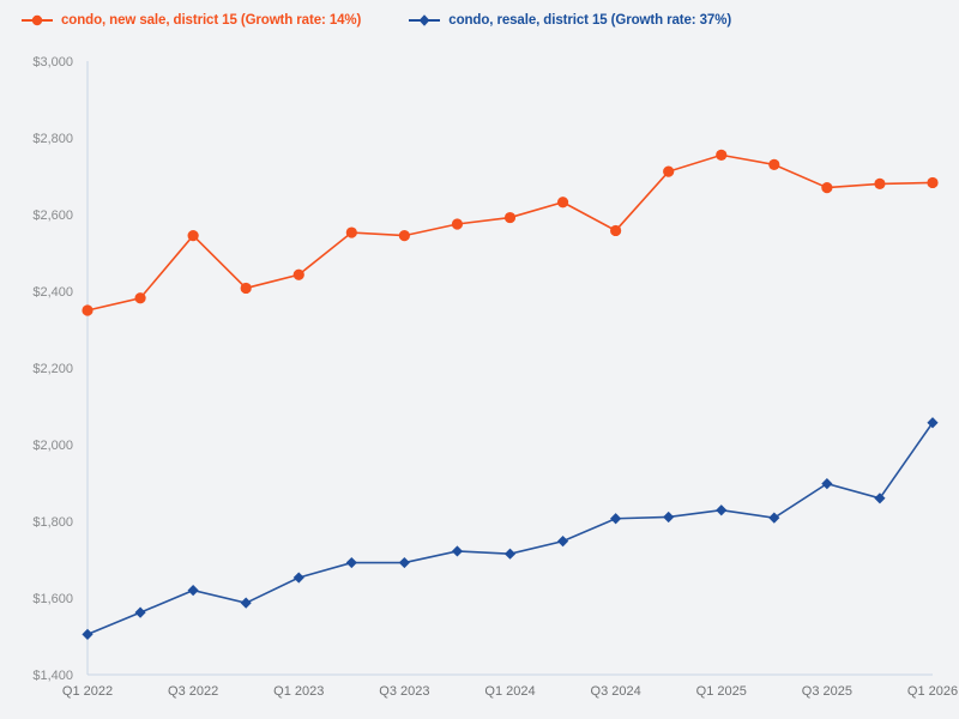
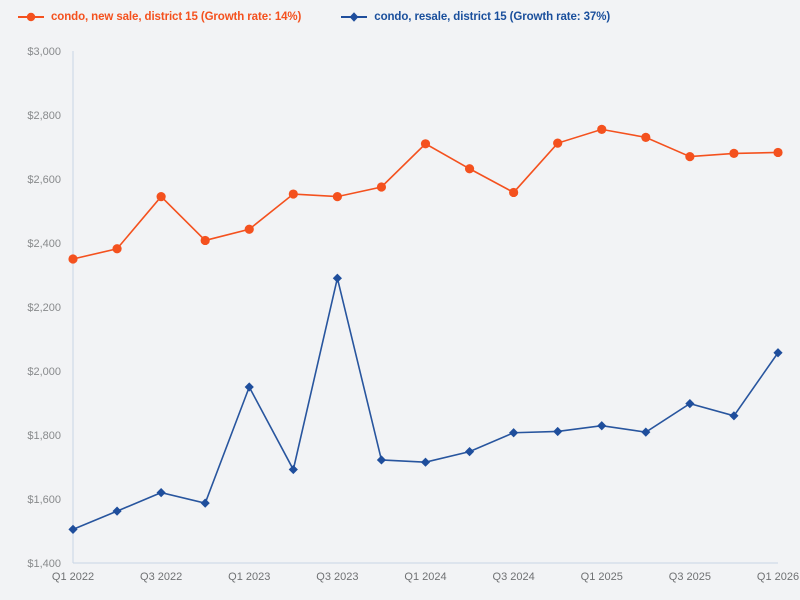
condo, resale, district 15 (Growth rate: 37%)/Q1 2023: $1650 -> $1950
condo, resale, district 15 (Growth rate: 37%)/Q3 2023: $1690 -> $2290
condo, new sale, district 15 (Growth rate: 14%)/Q1 2024: $2590 -> $2710
